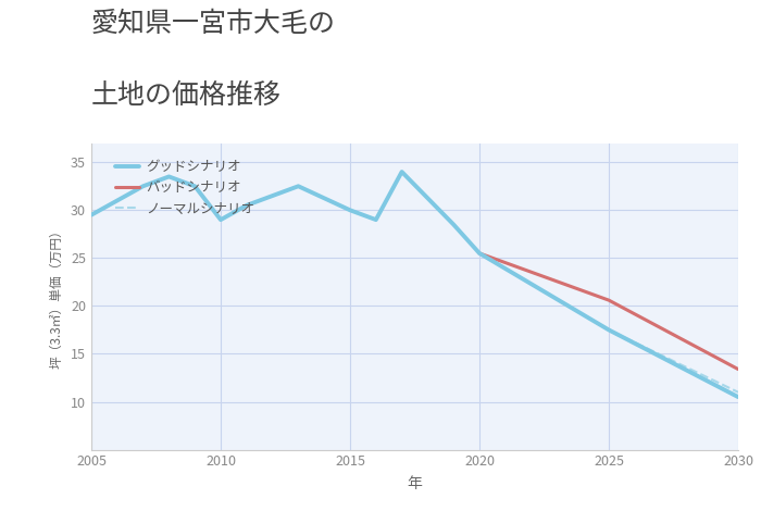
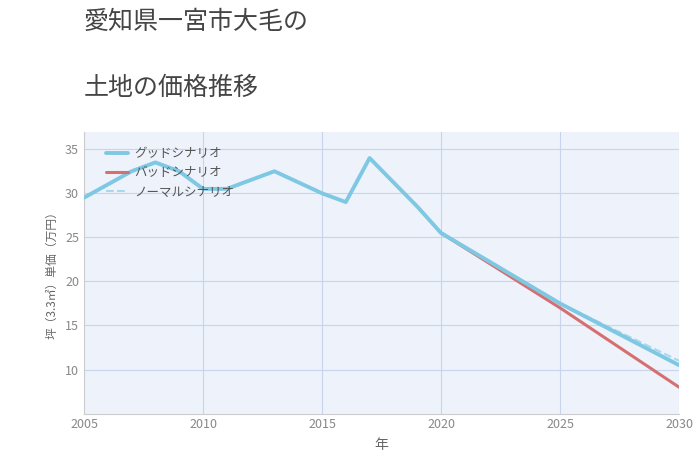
グッドシナリオ/2010: 29.0 -> 30.5
バッドシナリオ/2025: 20.6 -> 17.0
バッドシナリオ/2030: 13.4 -> 8.0
